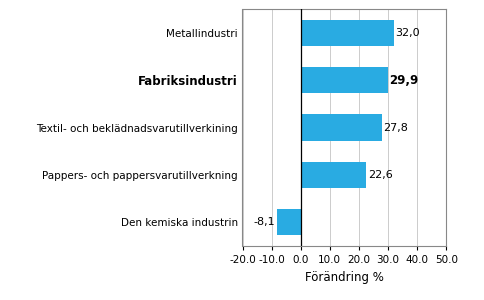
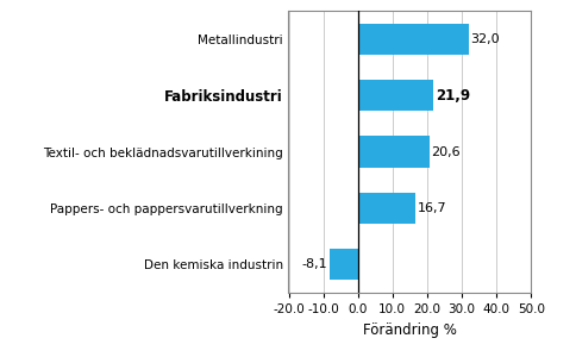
Fabriksindustri: 29,9 -> 21,9
Textil- och beklädnadsvarutillverkining: 27,8 -> 20,6
Pappers- och pappersvarutillverkning: 22,6 -> 16,7
